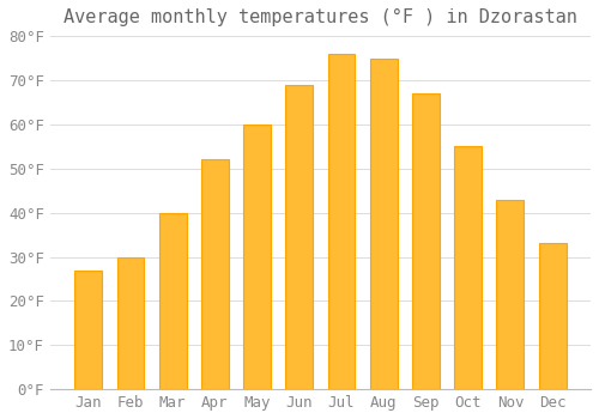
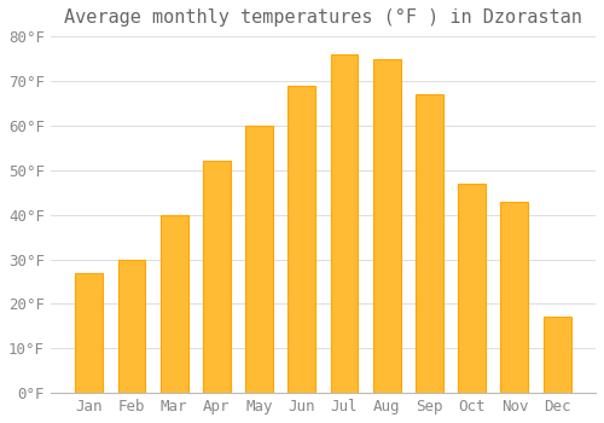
Oct: 55°F -> 47°F
Dec: 33°F -> 17°F
